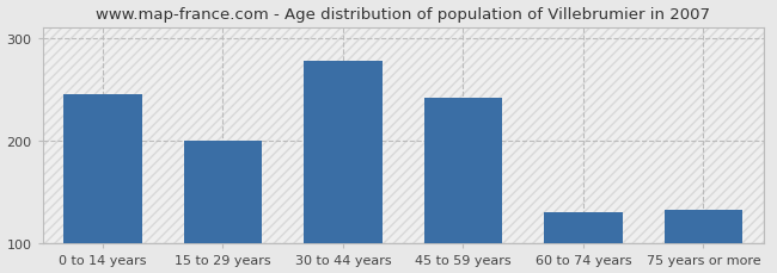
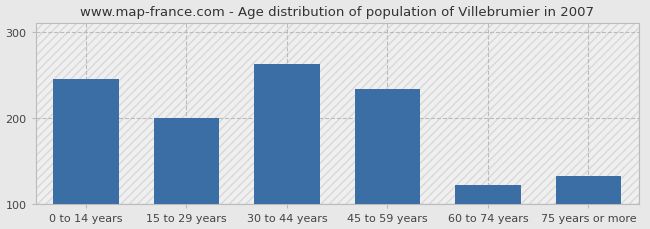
30 to 44 years: 278 -> 262
45 to 59 years: 242 -> 234
60 to 74 years: 130 -> 122
